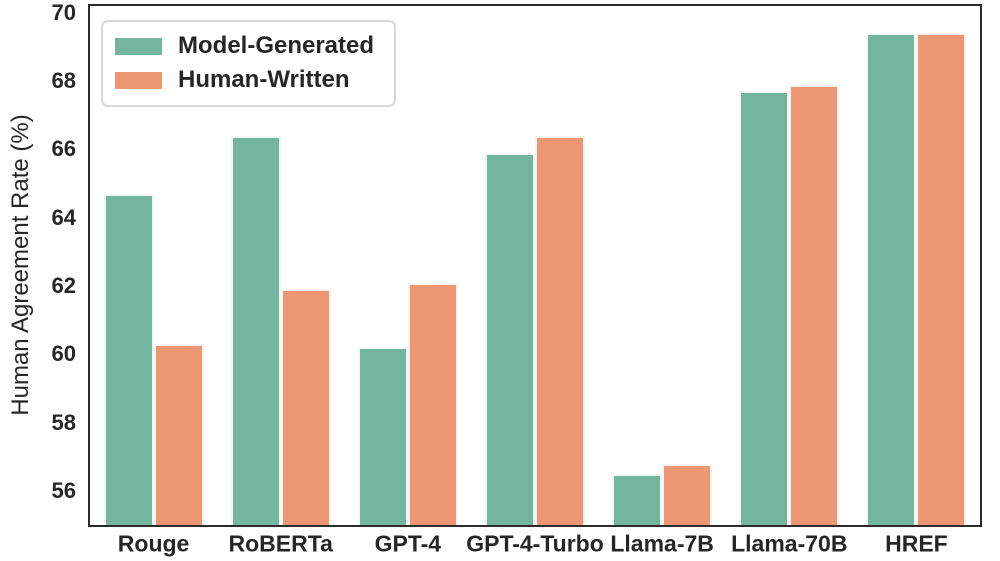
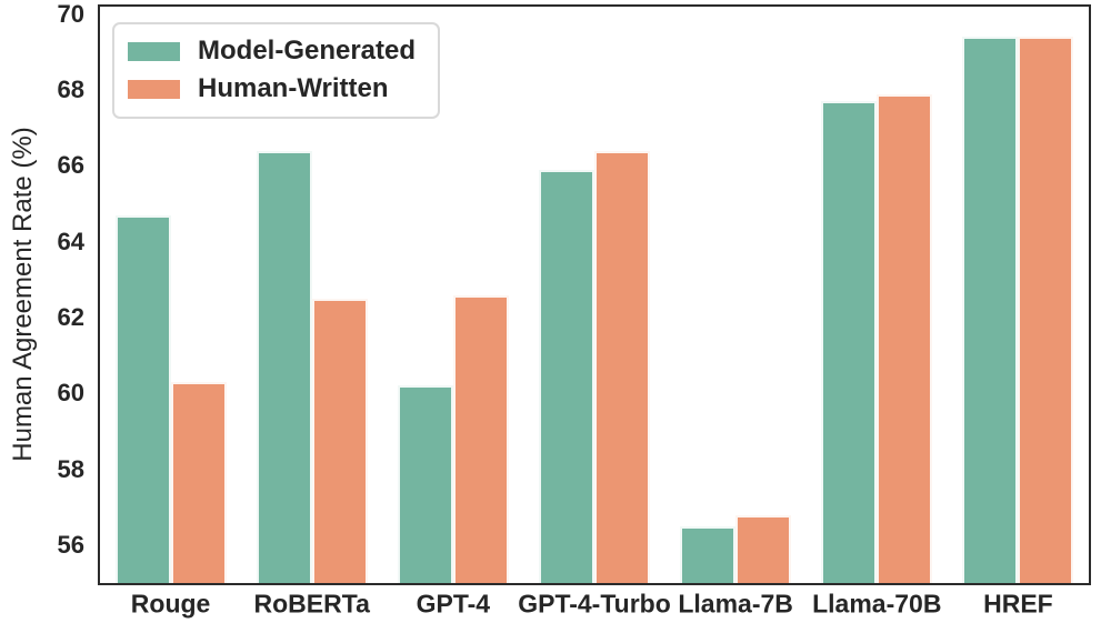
Human-Written/RoBERTa: 61.9 -> 62.5
Human-Written/GPT-4: 62.1 -> 62.6
